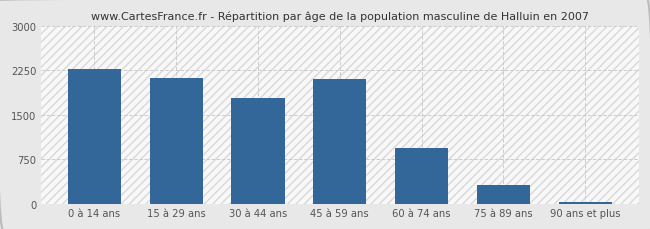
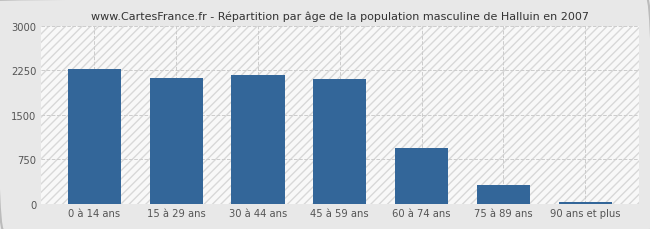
30 à 44 ans: 1780 -> 2160
